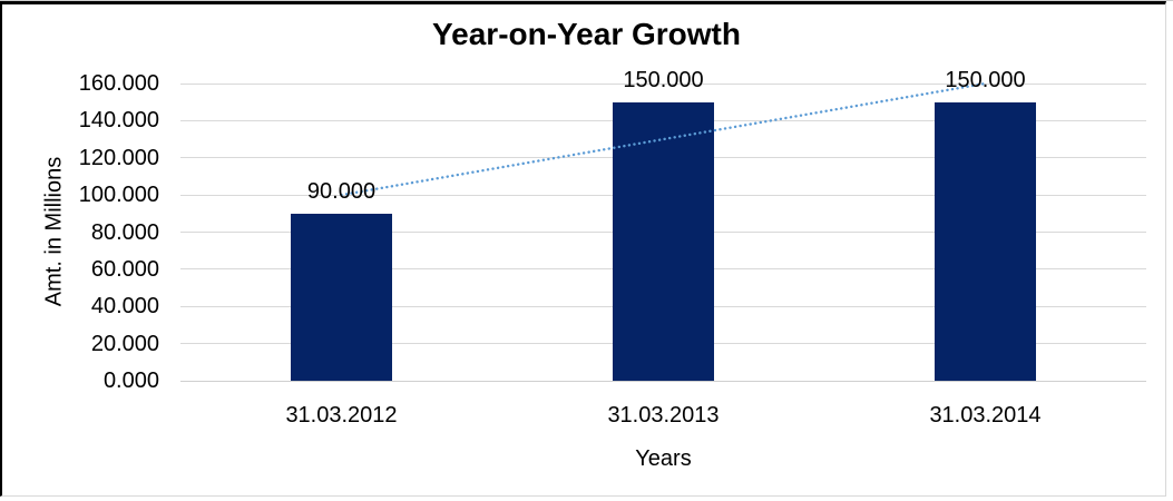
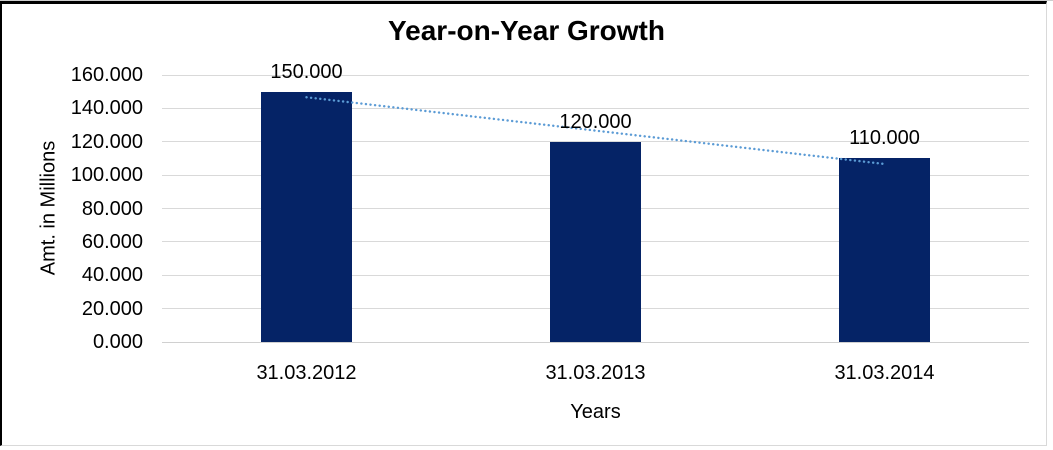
31.03.2012: 90.000 -> 150.000
31.03.2013: 150.000 -> 120.000
31.03.2014: 150.000 -> 110.000
